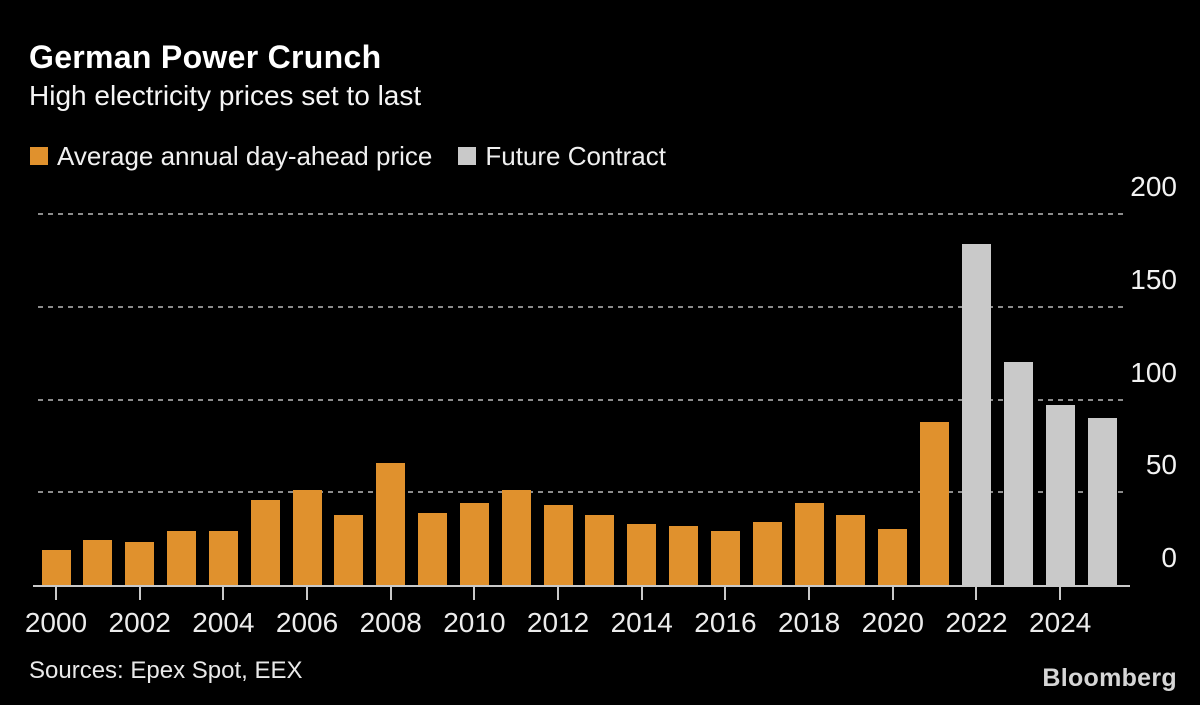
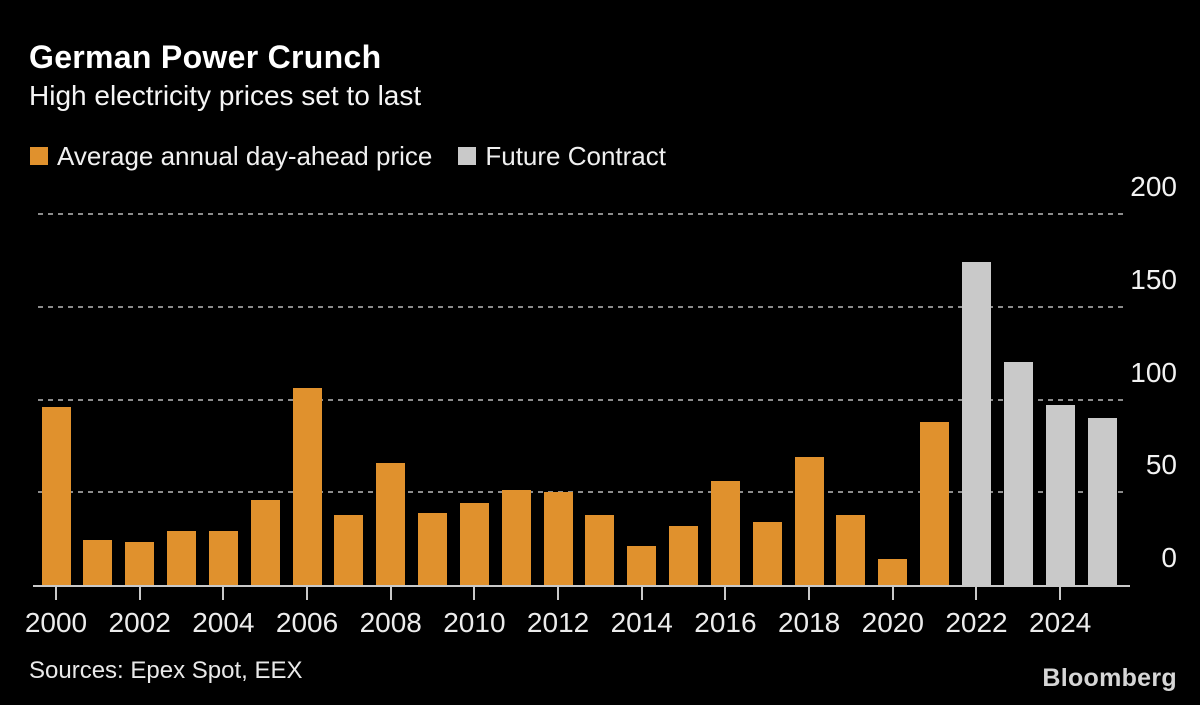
Average annual day-ahead price/2000: 19 -> 96
Average annual day-ahead price/2006: 51 -> 106
Average annual day-ahead price/2012: 43 -> 50
Average annual day-ahead price/2014: 33 -> 21
Average annual day-ahead price/2016: 29 -> 56
Average annual day-ahead price/2018: 44 -> 69
Average annual day-ahead price/2020: 30 -> 14
Future Contract/2022: 184 -> 174
